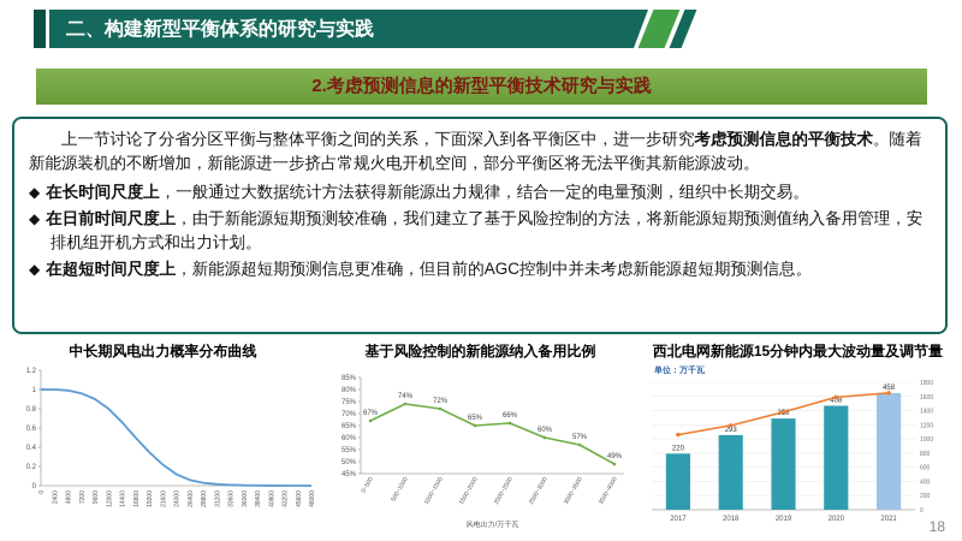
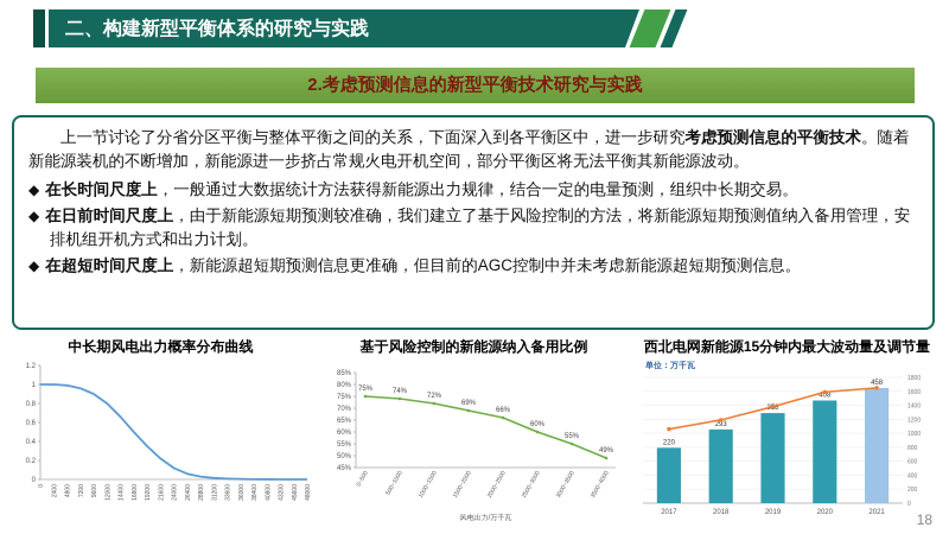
基于风险控制的新能源纳入备用比例/0~500: 67% -> 75%
基于风险控制的新能源纳入备用比例/1500~2000: 65% -> 69%
基于风险控制的新能源纳入备用比例/3000~3500: 57% -> 55%
